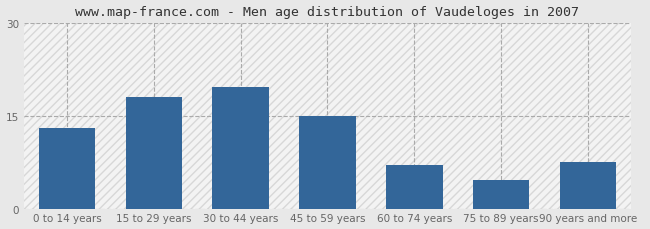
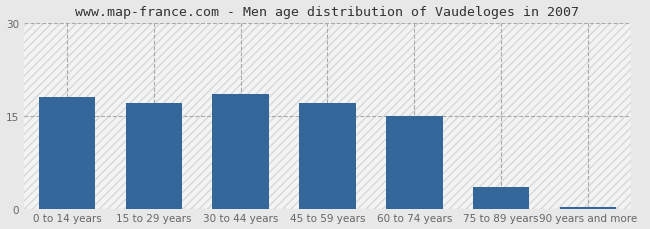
0 to 14 years: 13.0 -> 18.0
15 to 29 years: 18.0 -> 17.0
30 to 44 years: 19.6 -> 18.5
45 to 59 years: 15.0 -> 17.0
60 to 74 years: 7.0 -> 15.0
75 to 89 years: 4.6 -> 3.5
90 years and more: 7.6 -> 0.3
